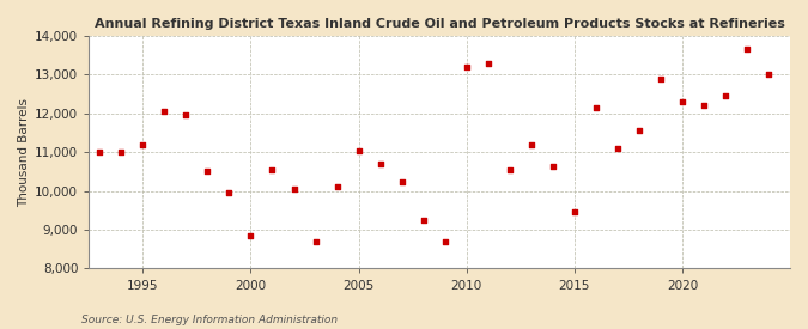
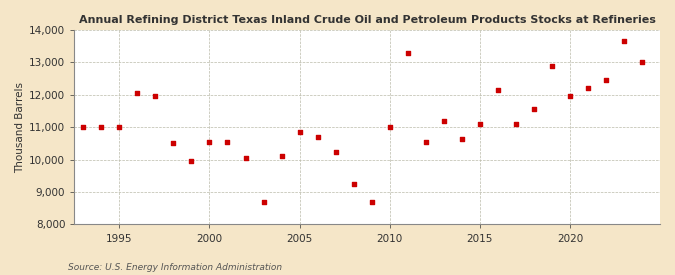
1995: 11,200 -> 11,000
2000: 8,850 -> 10,550
2005: 11,050 -> 10,850
2010: 13,200 -> 11,000
2015: 9,450 -> 11,100
2020: 12,300 -> 11,950
